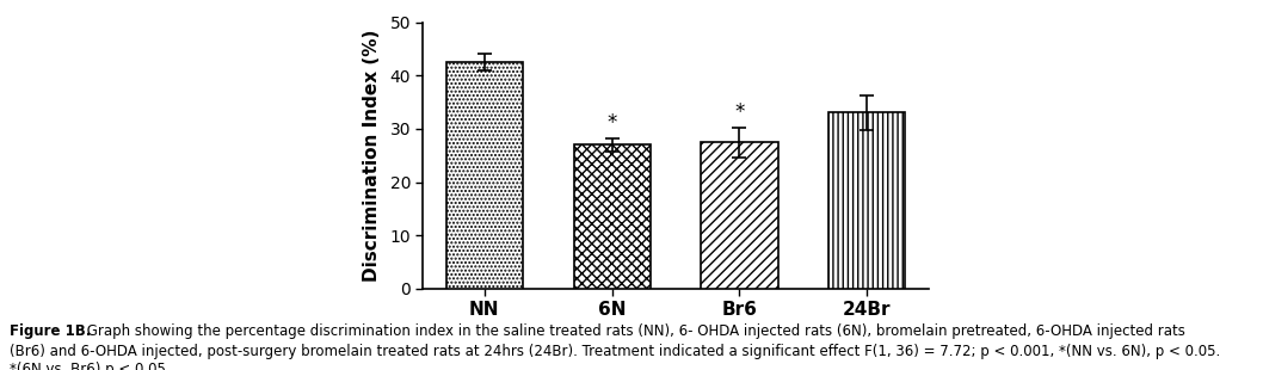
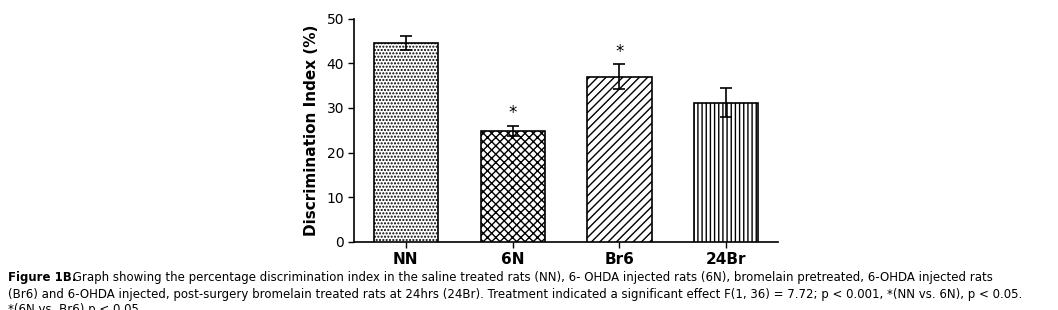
NN: 42.5 -> 44.5
6N: 27.0 -> 24.8
Br6: 27.5 -> 37.0
24Br: 33.0 -> 31.2
